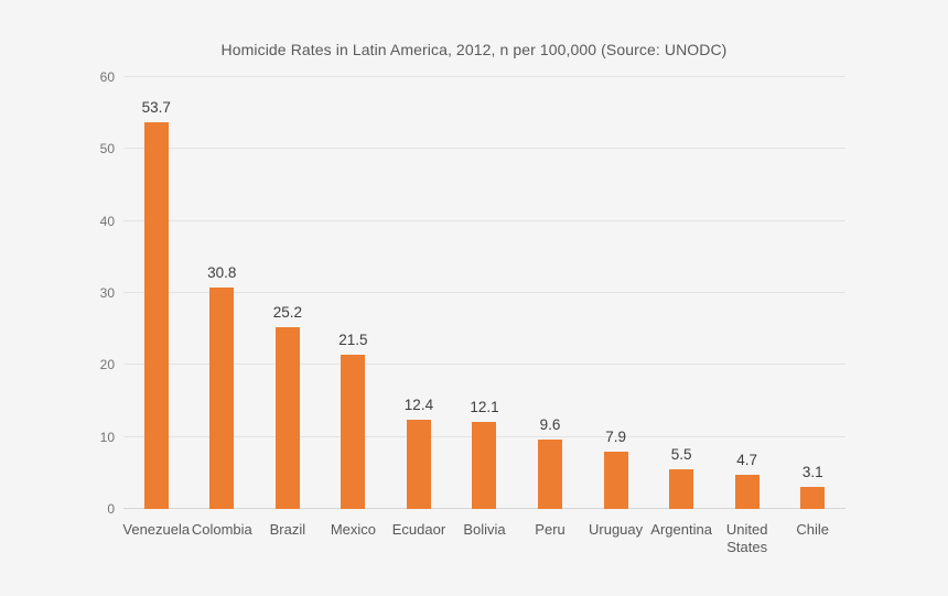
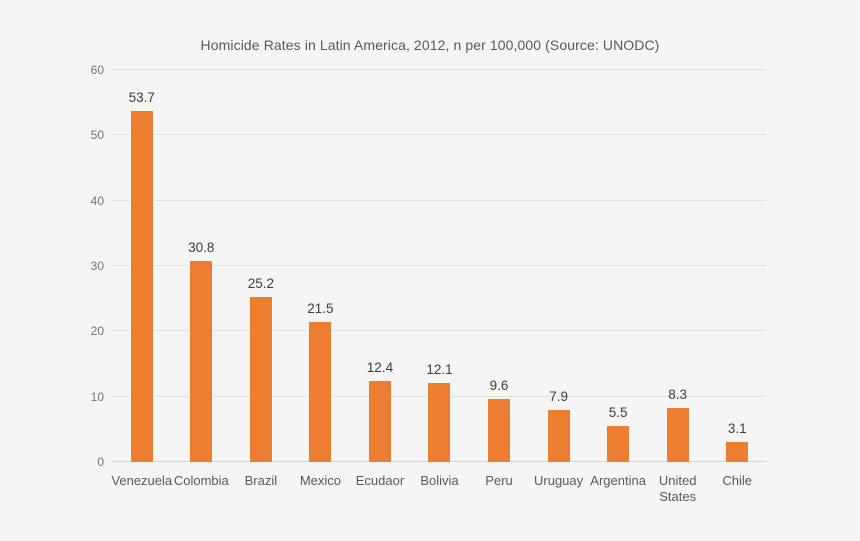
United States: 4.7 -> 8.3
